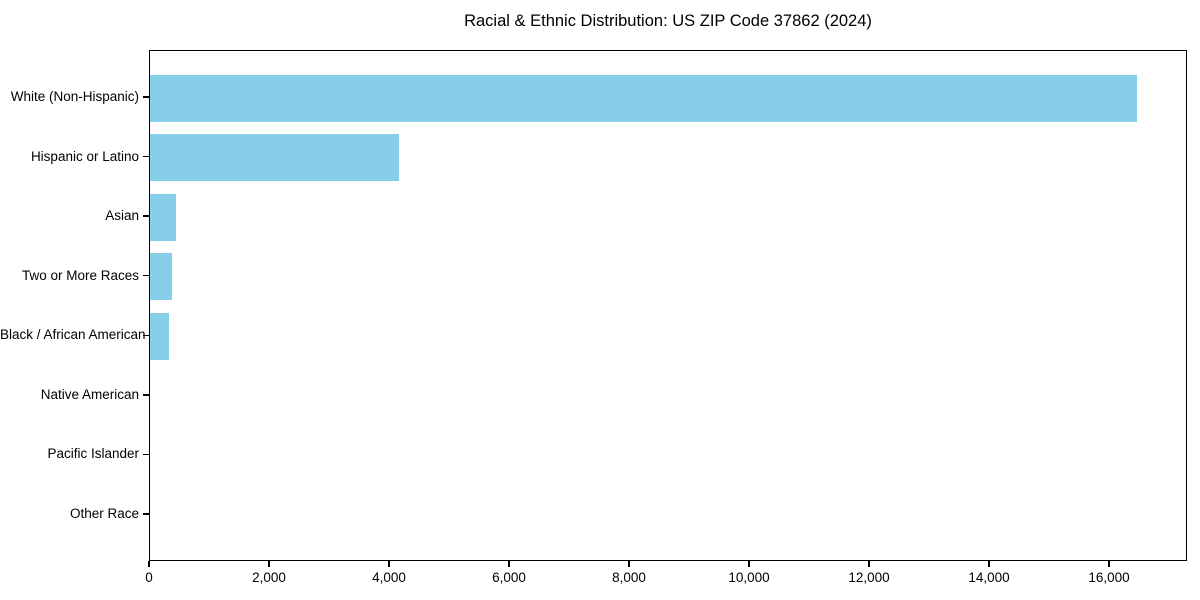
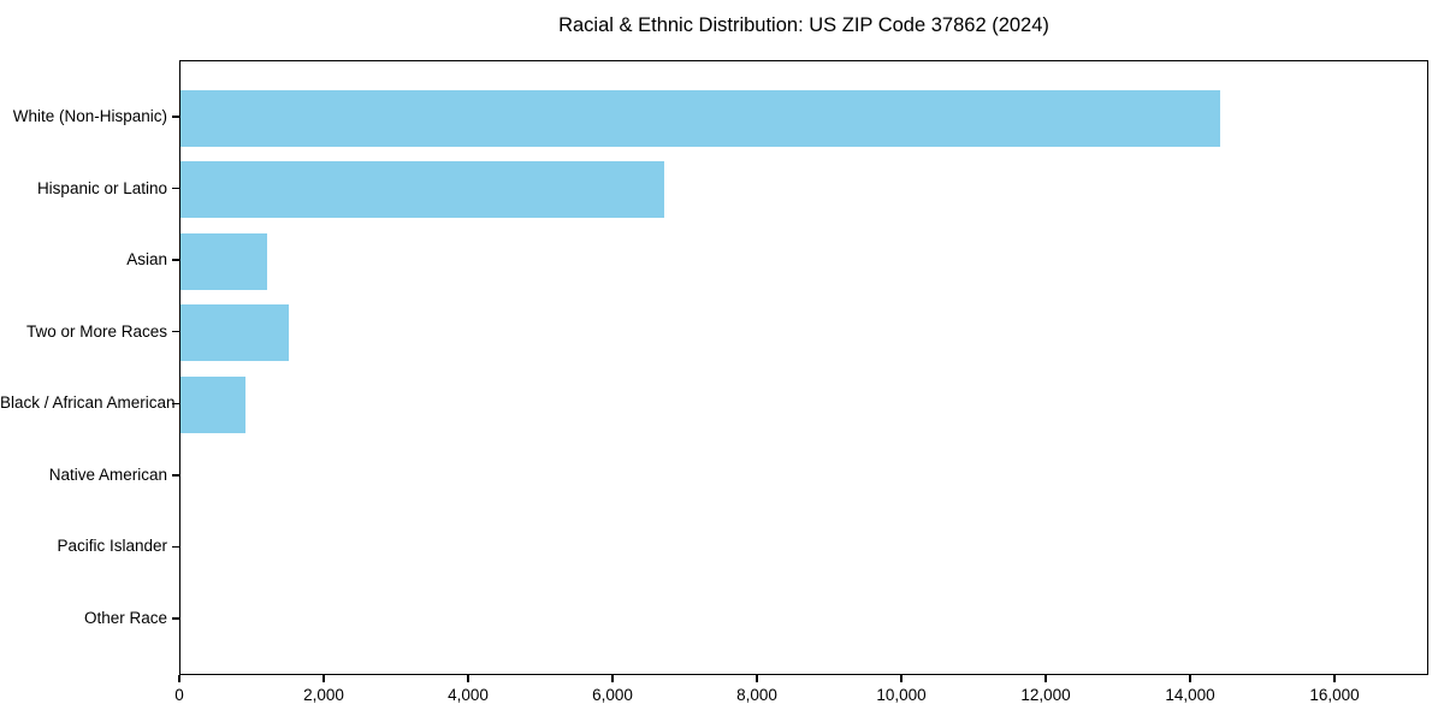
White (Non-Hispanic): 16400 -> 14400
Hispanic or Latino: 4200 -> 6700
Asian: 400 -> 1200
Two or More Races: 400 -> 1500
Black / African American: 300 -> 900
